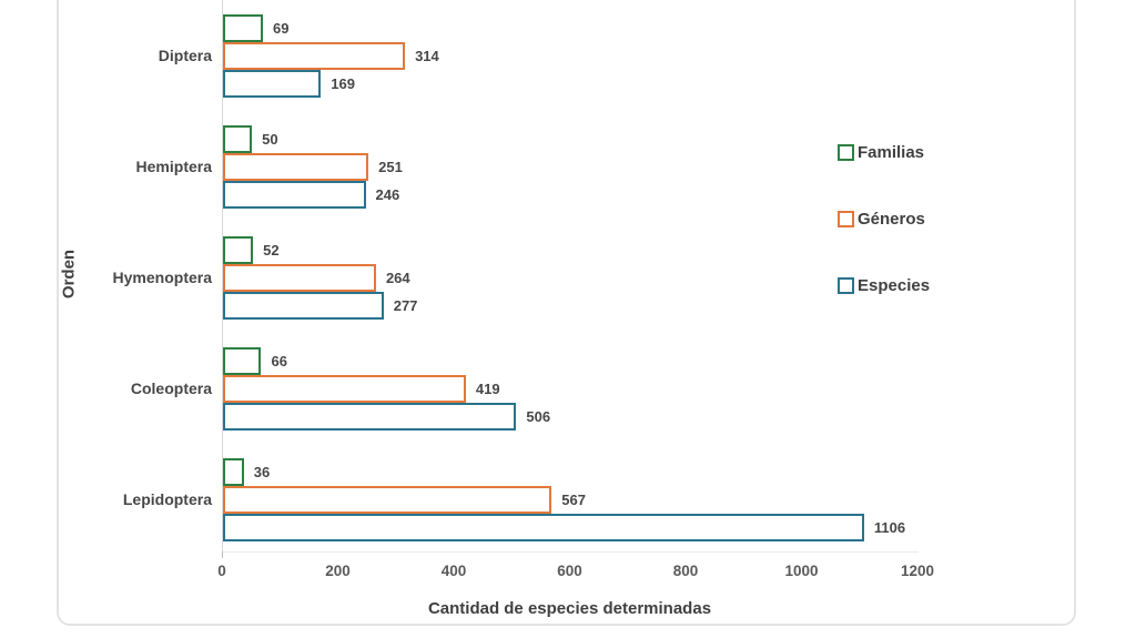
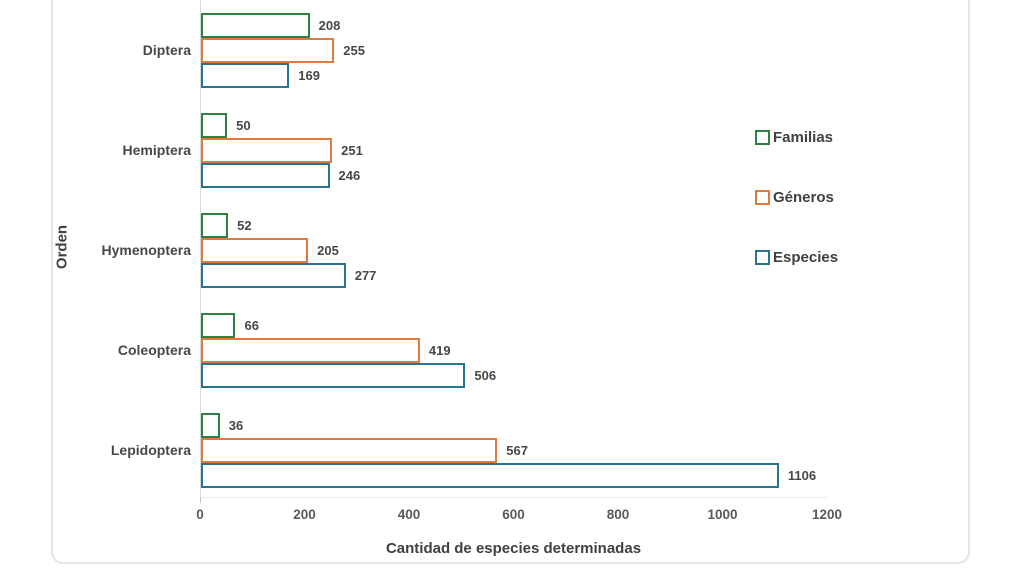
Familias/Diptera: 69 -> 208
Géneros/Diptera: 314 -> 255
Géneros/Hymenoptera: 264 -> 205
